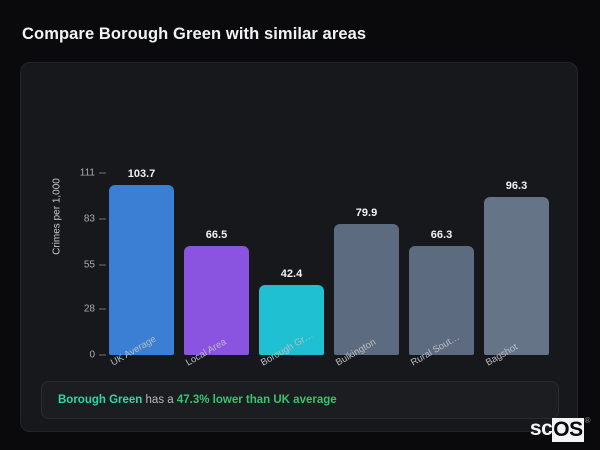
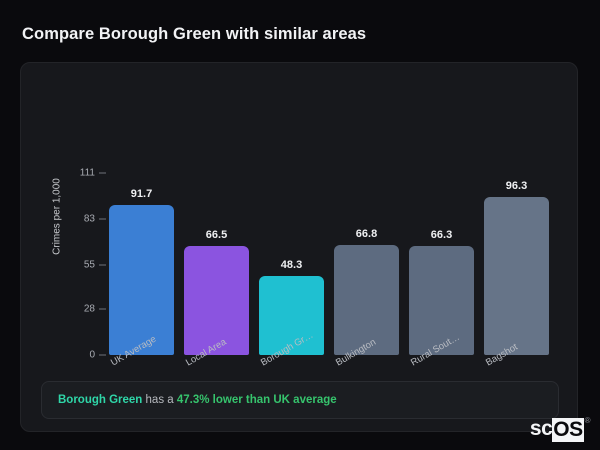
UK Average: 103.7 -> 91.7
Borough Gr…: 42.4 -> 48.3
Bulkington: 79.9 -> 66.8
